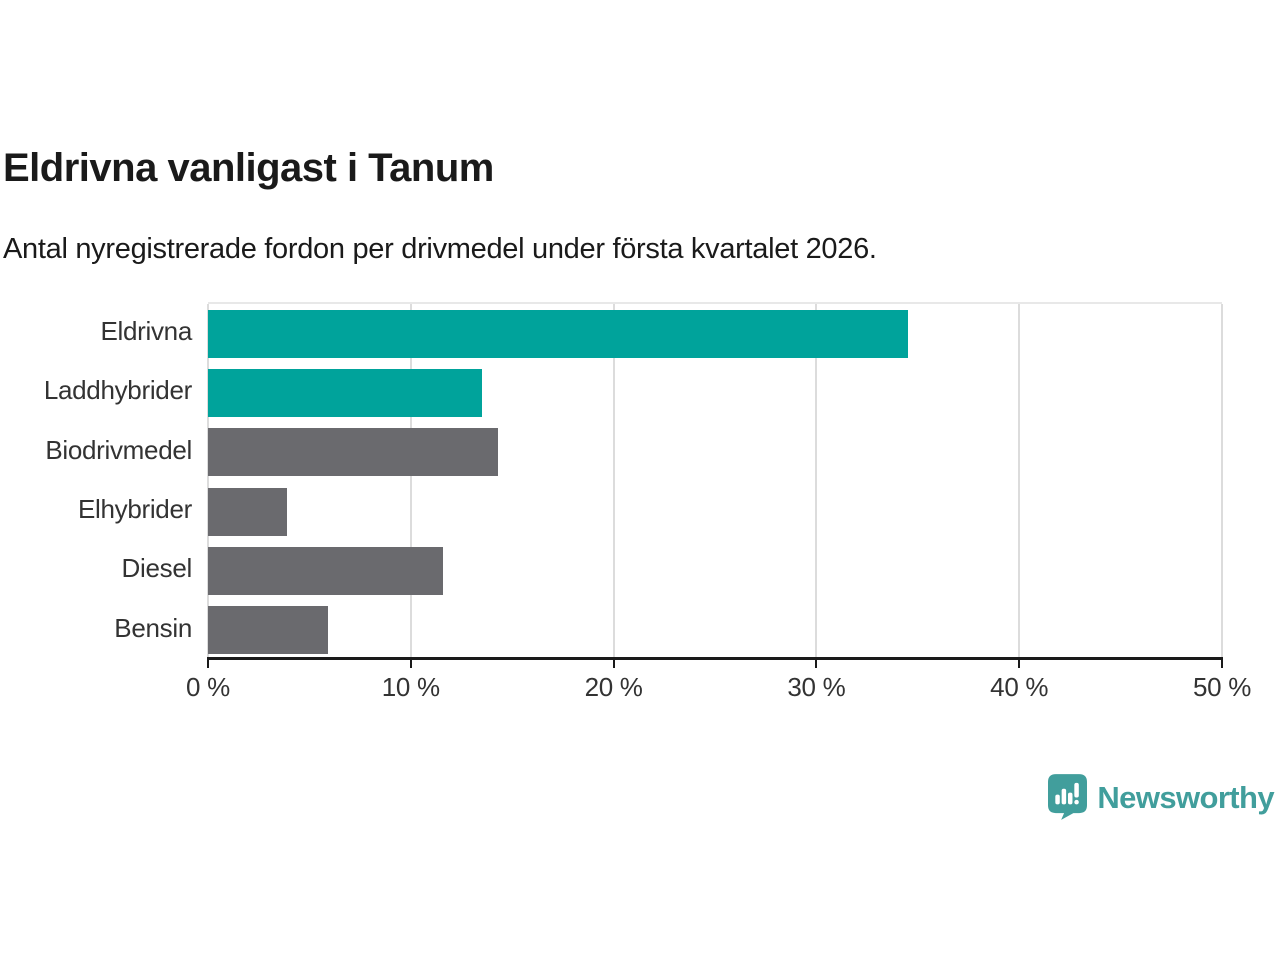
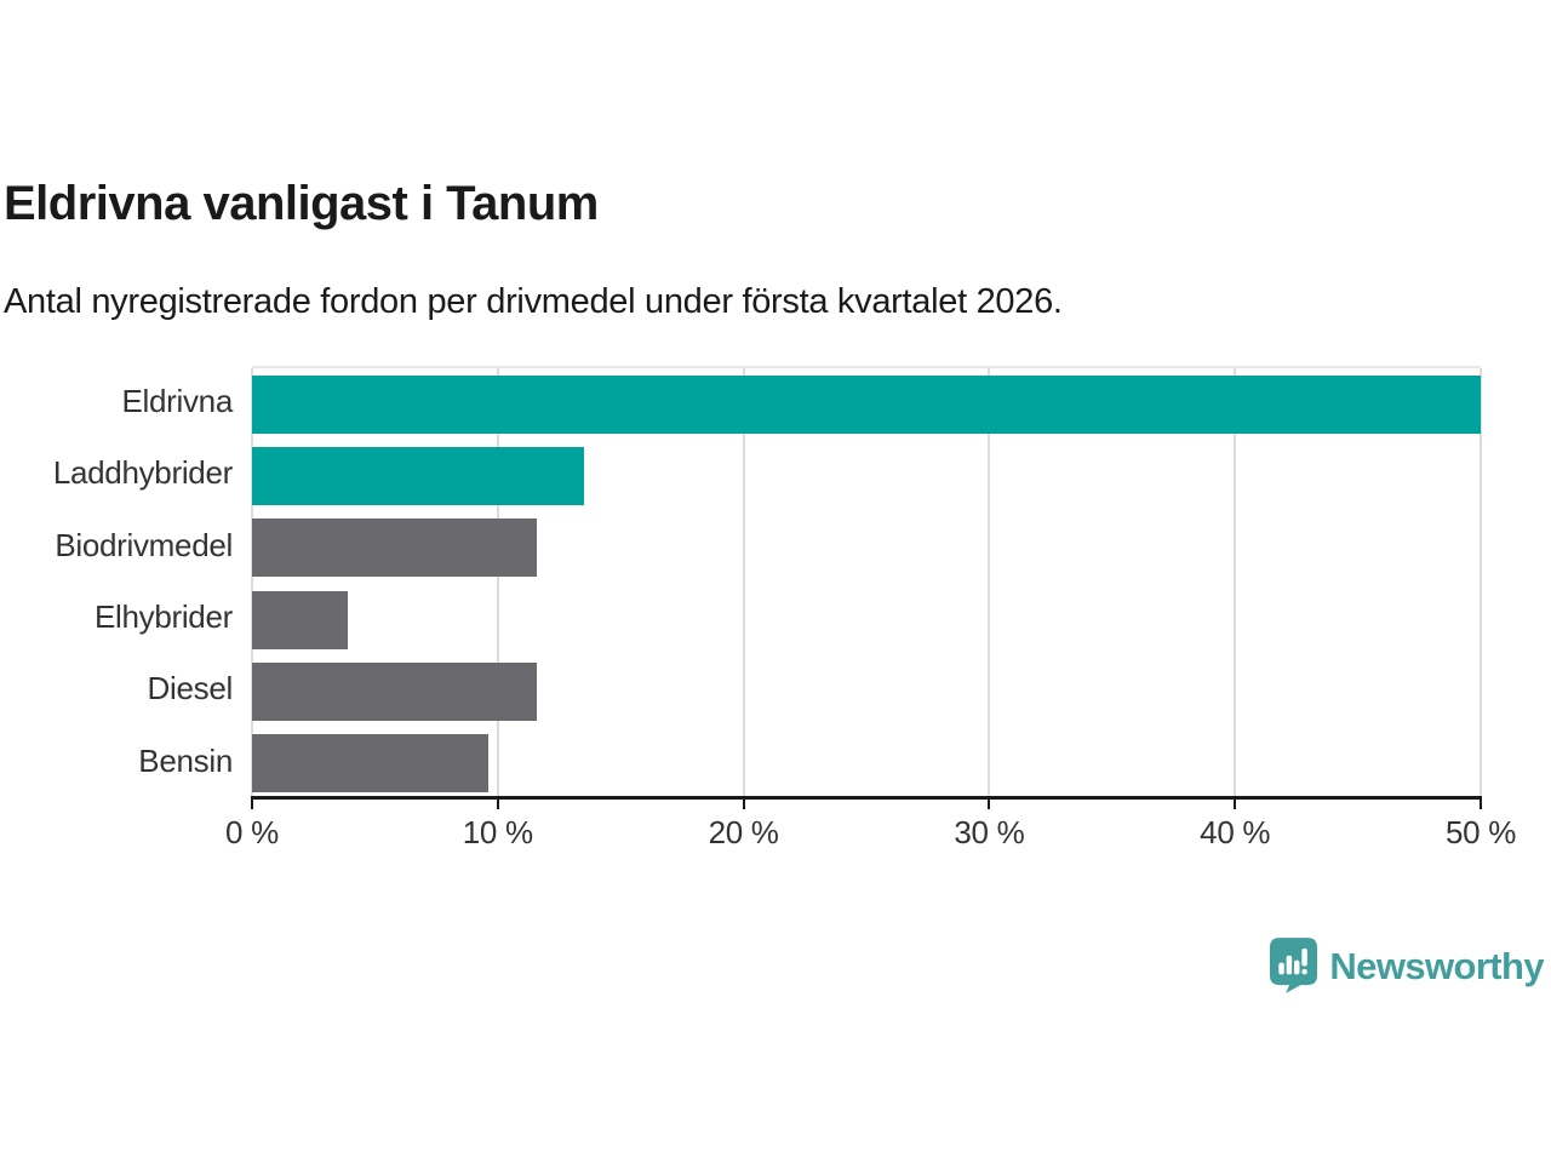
Eldrivna: 34.5% -> 50.0%
Biodrivmedel: 14.3% -> 11.6%
Bensin: 5.9% -> 9.6%
